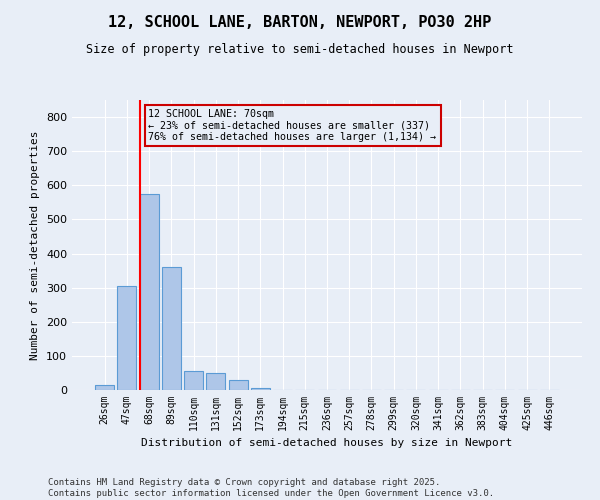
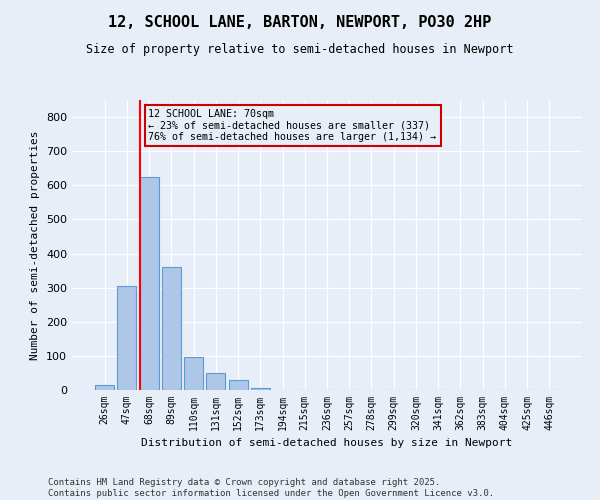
68sqm: 575 -> 625
110sqm: 55 -> 98
